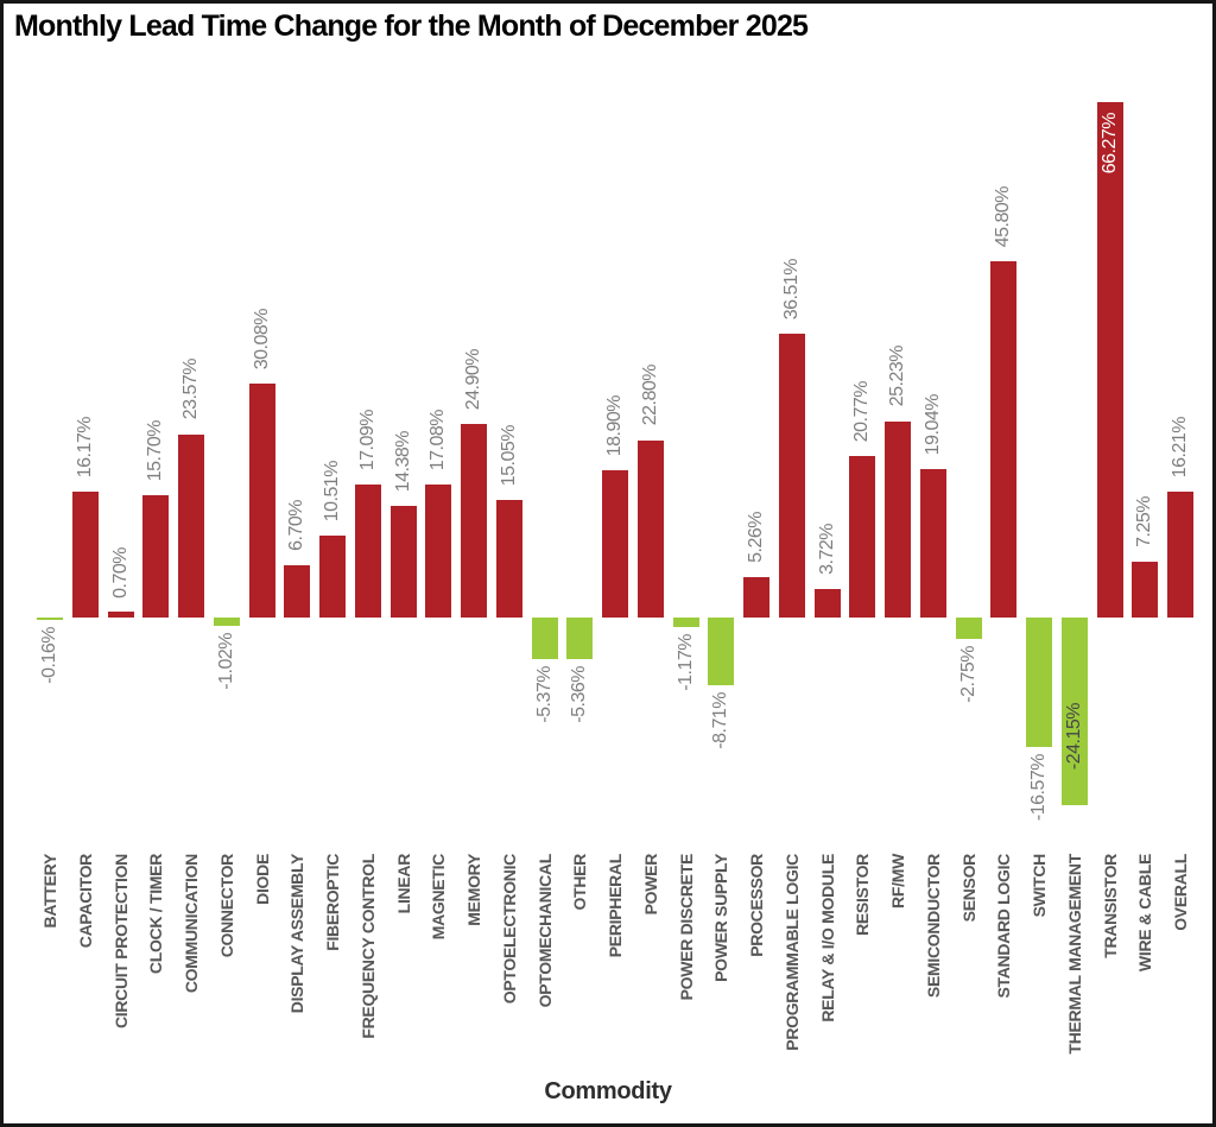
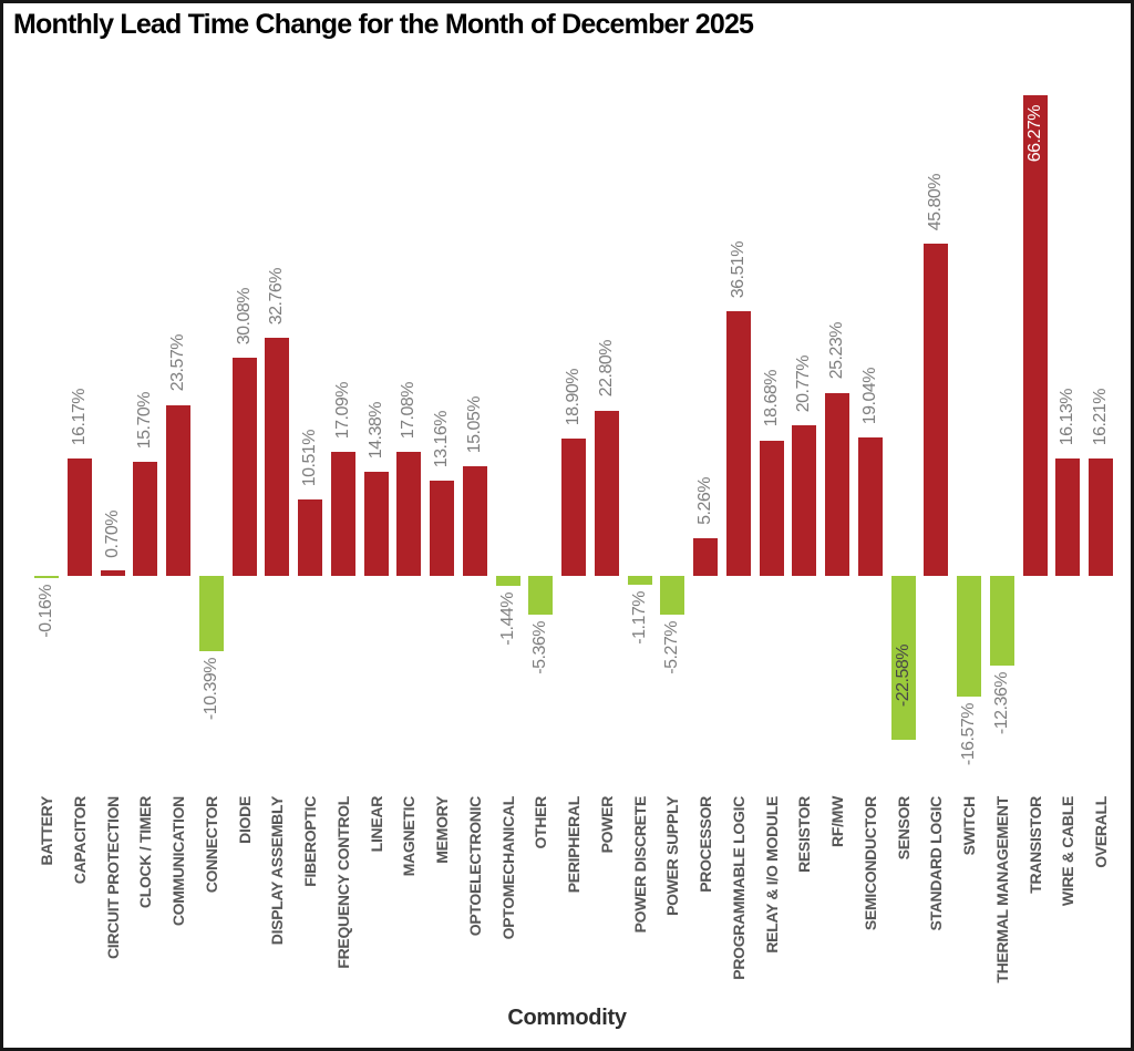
CONNECTOR: -1.02% -> -10.39%
DISPLAY ASSEMBLY: 6.70% -> 32.76%
MEMORY: 24.90% -> 13.16%
OPTOMECHANICAL: -5.37% -> -1.44%
POWER SUPPLY: -8.71% -> -5.27%
RELAY & I/O MODULE: 3.72% -> 18.68%
SENSOR: -2.75% -> -22.58%
THERMAL MANAGEMENT: -24.15% -> -12.36%
WIRE & CABLE: 7.25% -> 16.13%
